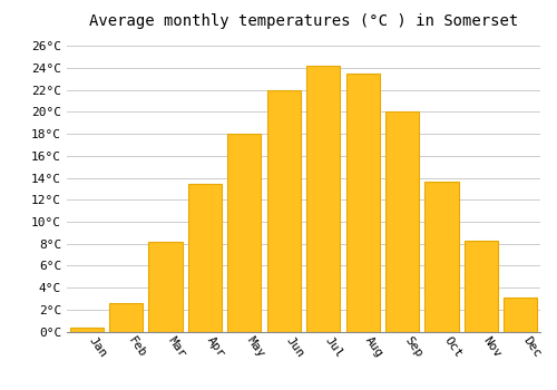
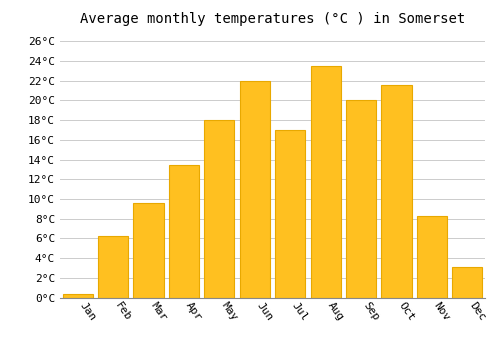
Feb: 2.6°C -> 6.2°C
Mar: 8.2°C -> 9.6°C
Jul: 24.2°C -> 17.0°C
Oct: 13.7°C -> 21.6°C
